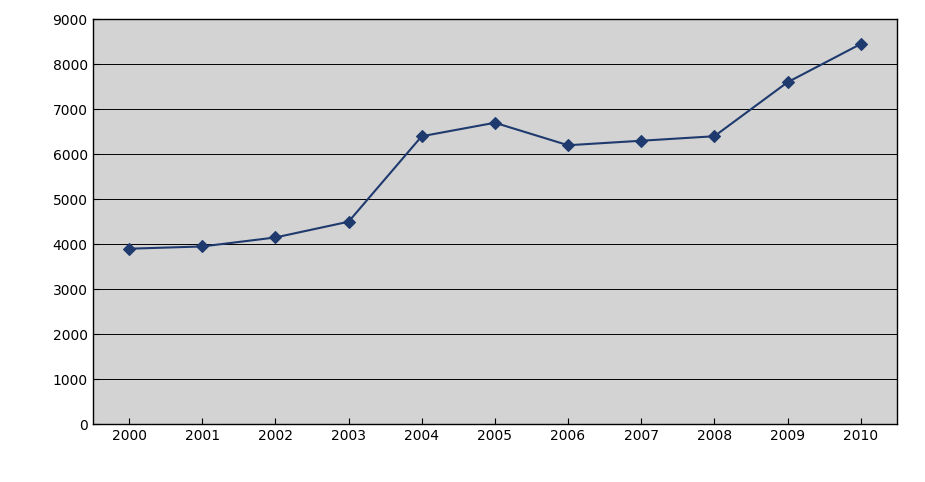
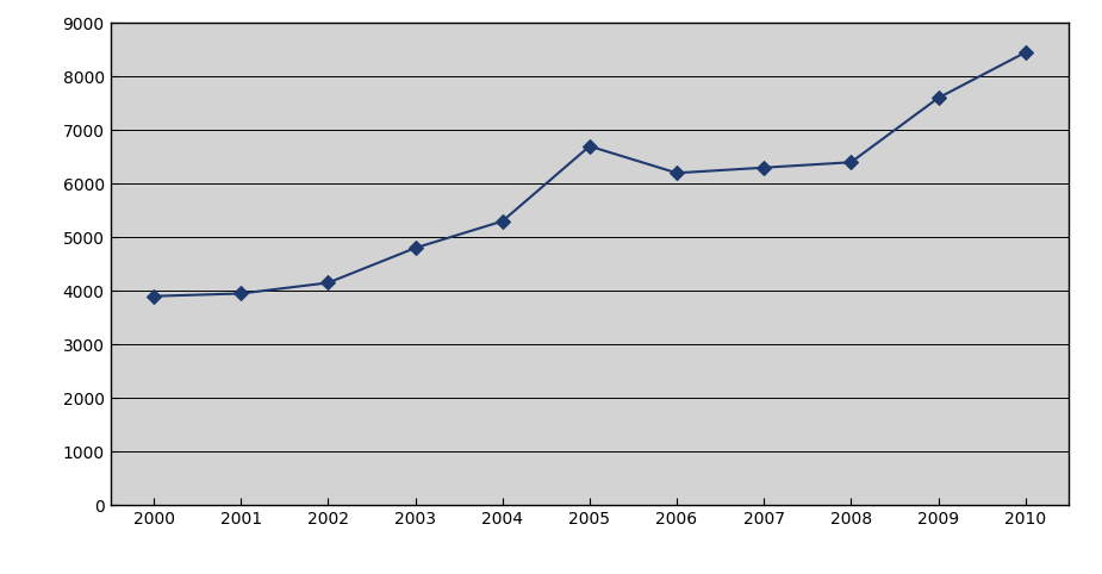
2003: 4500 -> 4800
2004: 6400 -> 5300
